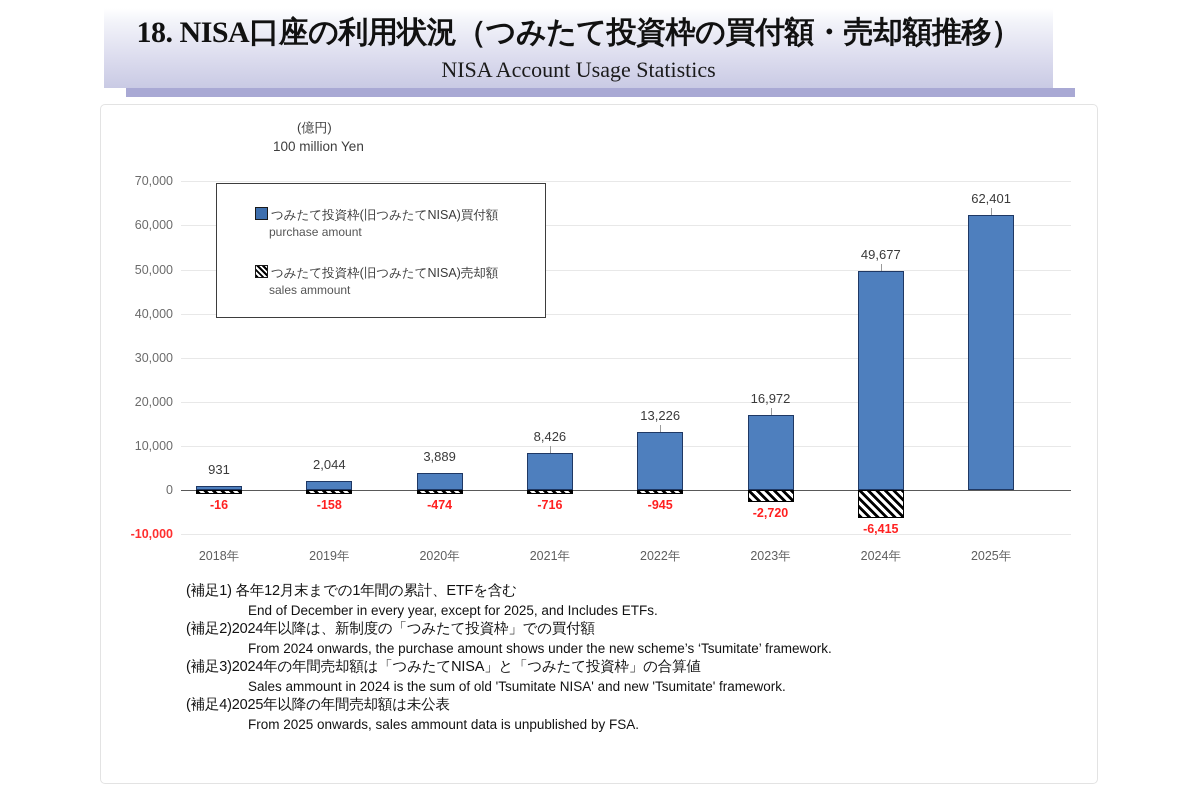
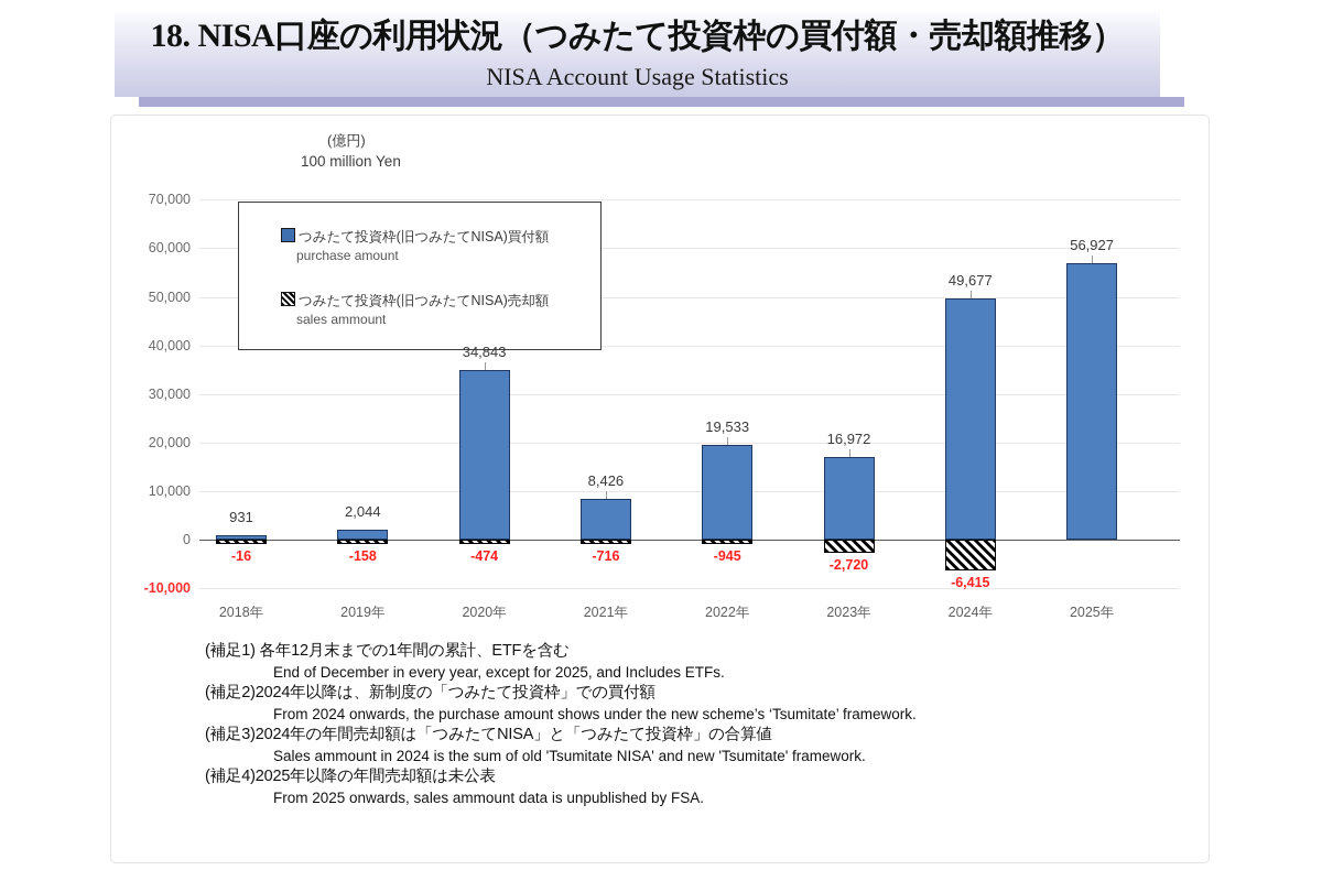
つみたて投資枠(旧つみたてNISA)買付額/2020年: 3,889 -> 34,843
つみたて投資枠(旧つみたてNISA)買付額/2022年: 13,226 -> 19,533
つみたて投資枠(旧つみたてNISA)買付額/2025年: 62,401 -> 56,927
